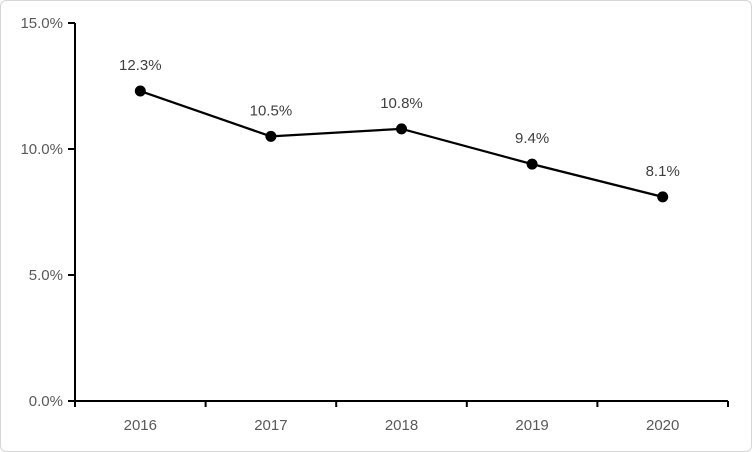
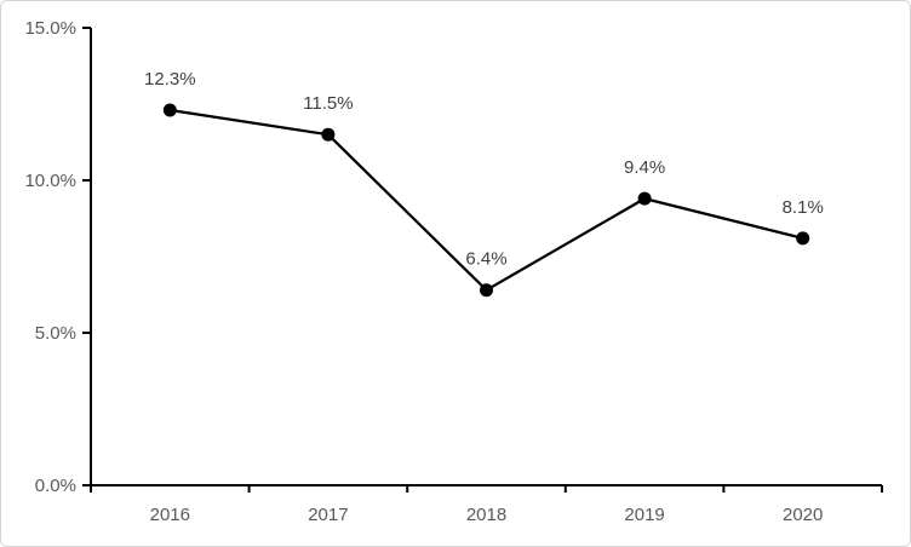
2017: 10.5% -> 11.5%
2018: 10.8% -> 6.4%
